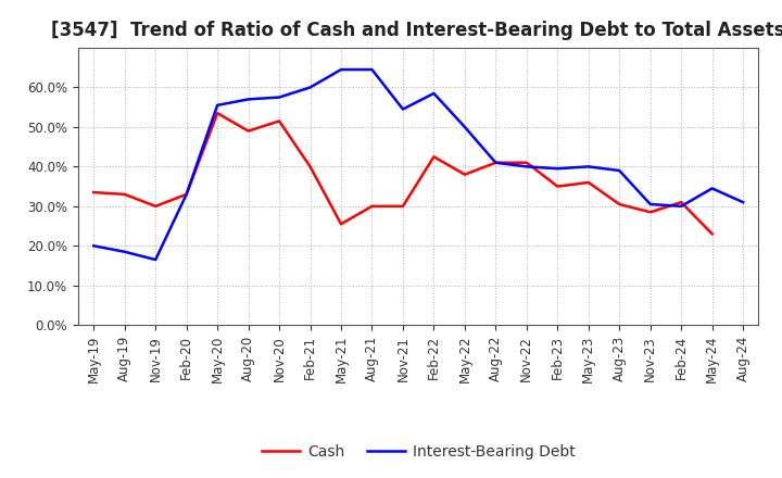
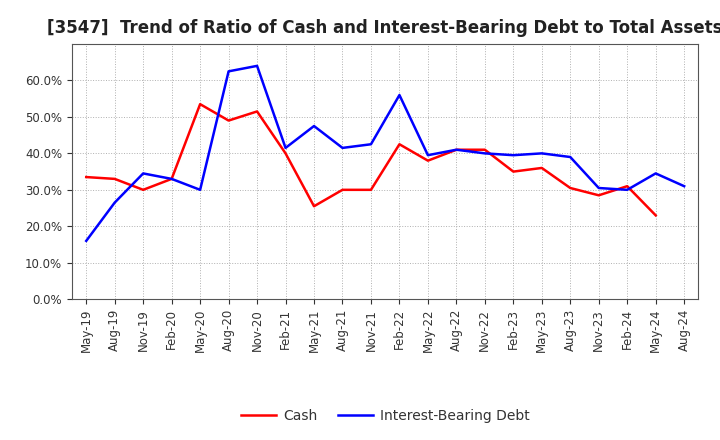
Interest-Bearing Debt/May-19: 20.0% -> 16.0%
Interest-Bearing Debt/Aug-19: 18.5% -> 26.5%
Interest-Bearing Debt/Nov-19: 16.5% -> 34.5%
Interest-Bearing Debt/May-20: 55.5% -> 30.0%
Interest-Bearing Debt/Aug-20: 57.0% -> 62.5%
Interest-Bearing Debt/Nov-20: 57.5% -> 64.0%
Interest-Bearing Debt/Feb-21: 60.0% -> 41.5%
Interest-Bearing Debt/May-21: 64.5% -> 47.5%
Interest-Bearing Debt/Aug-21: 64.5% -> 41.5%
Interest-Bearing Debt/Nov-21: 54.5% -> 42.5%
Interest-Bearing Debt/Feb-22: 58.5% -> 56.0%
Interest-Bearing Debt/May-22: 50.0% -> 39.5%
